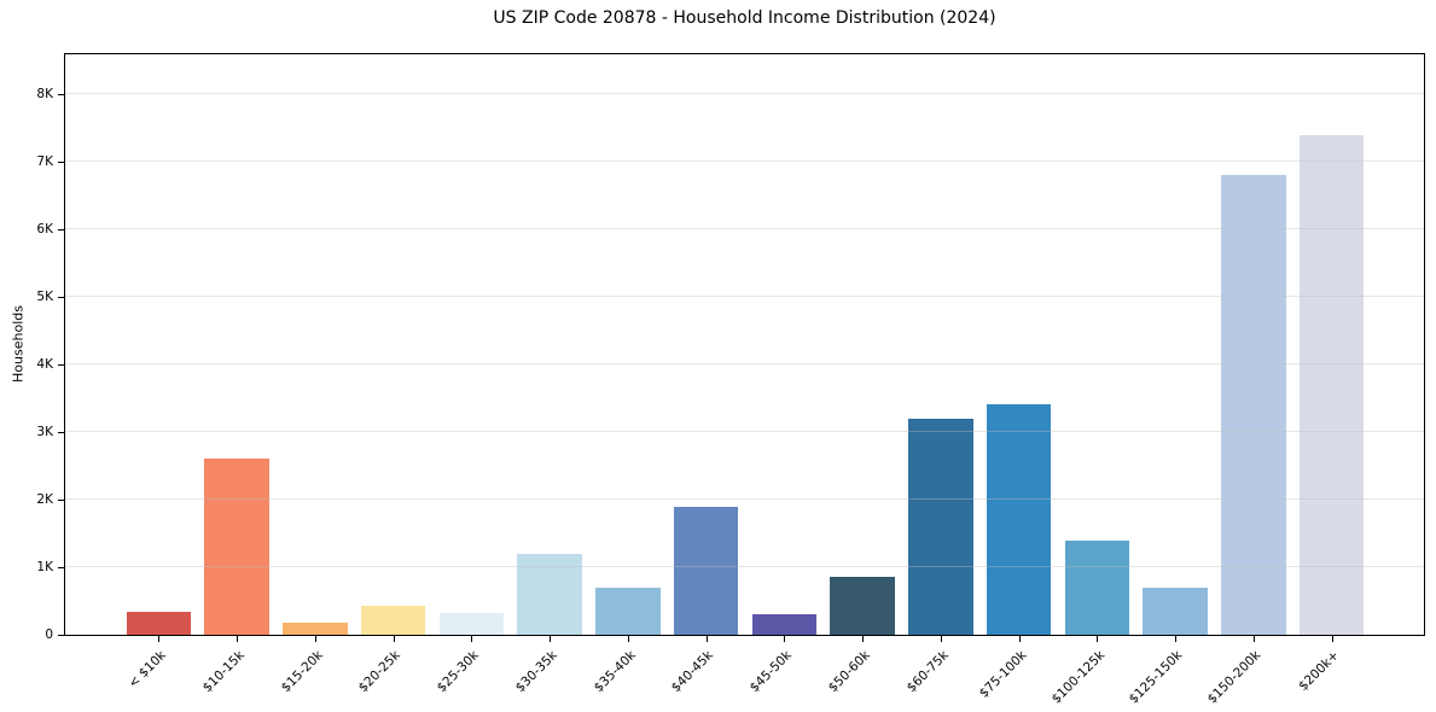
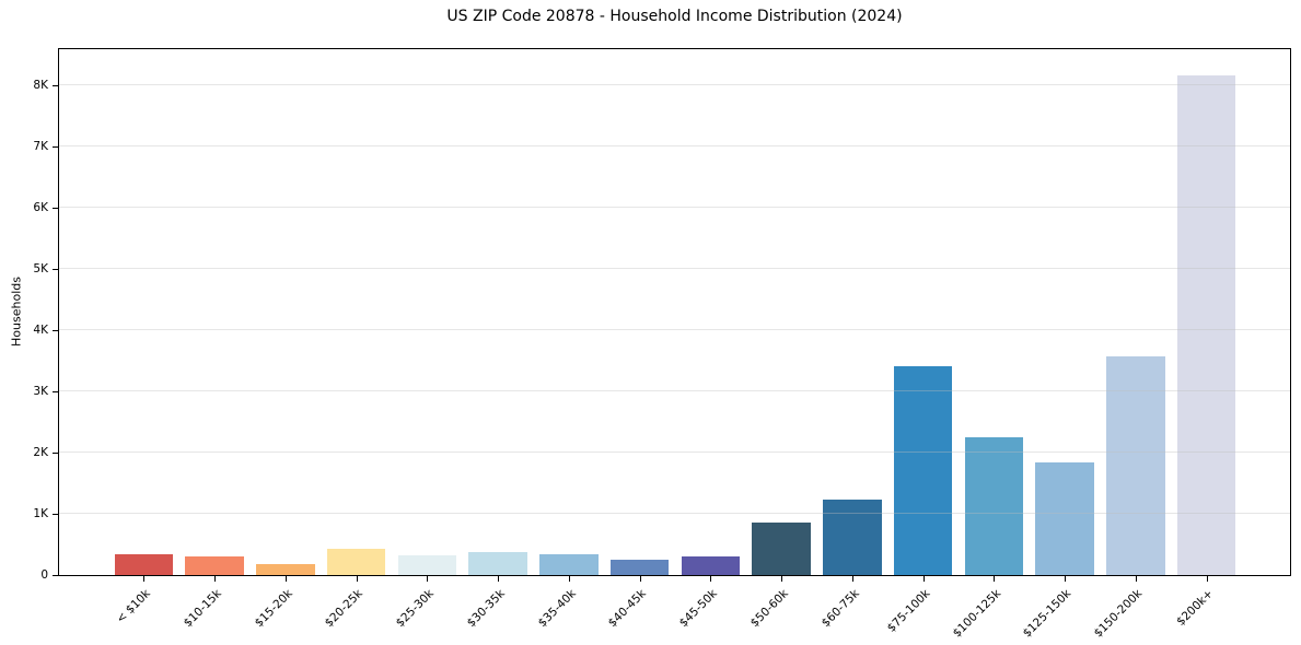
$10-15k: 2.6K -> 0.3K
$30-35k: 1.2K -> 0.4K
$35-40k: 0.7K -> 0.3K
$40-45k: 1.9K -> 0.3K
$60-75k: 3.2K -> 1.2K
$100-125k: 1.4K -> 2.2K
$125-150k: 0.7K -> 1.8K
$150-200k: 6.8K -> 3.6K
$200k+: 7.4K -> 8.2K
